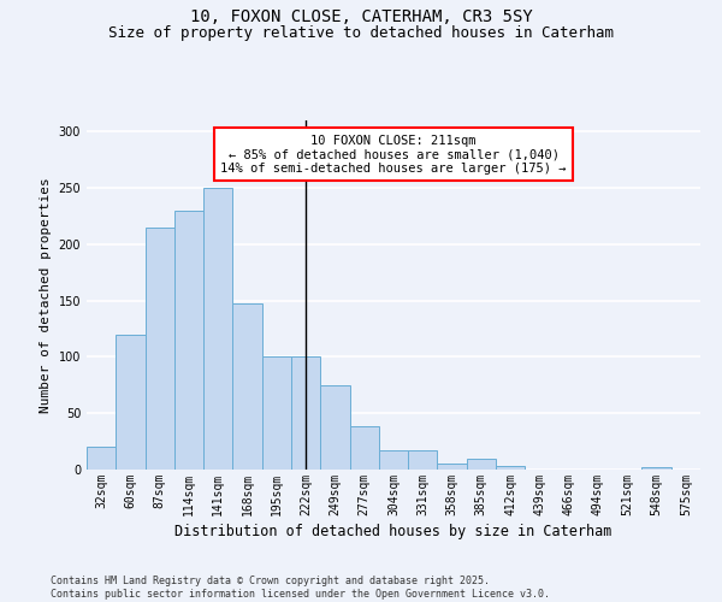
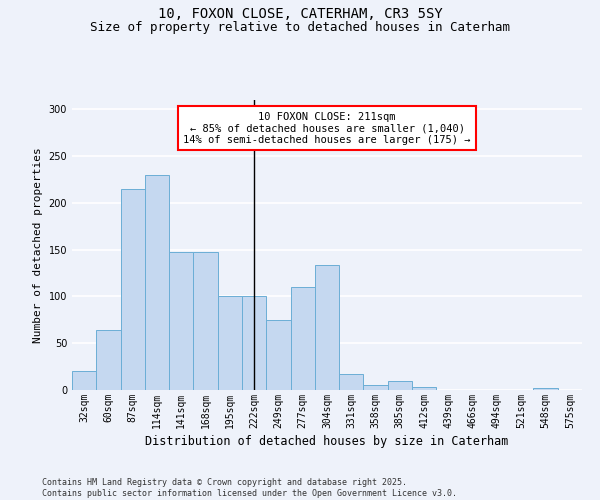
60sqm: 120 -> 64
141sqm: 250 -> 148
277sqm: 38 -> 110
304sqm: 17 -> 134
